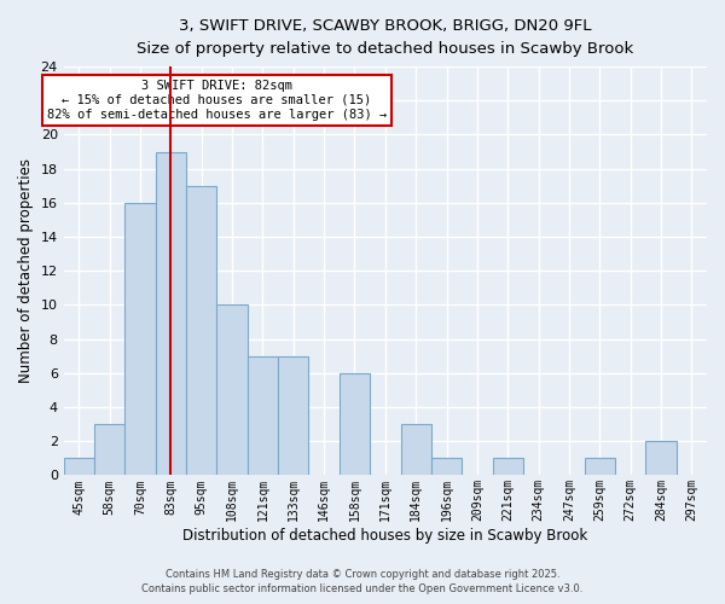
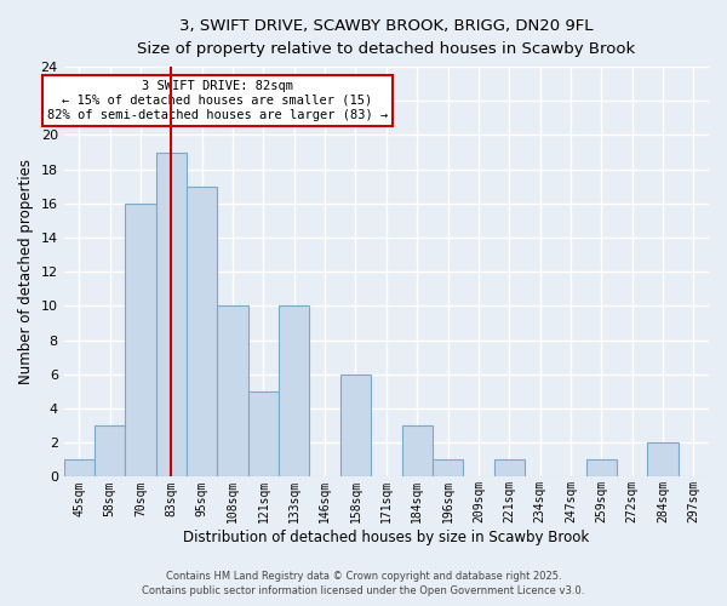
121sqm: 7 -> 5
133sqm: 7 -> 10
